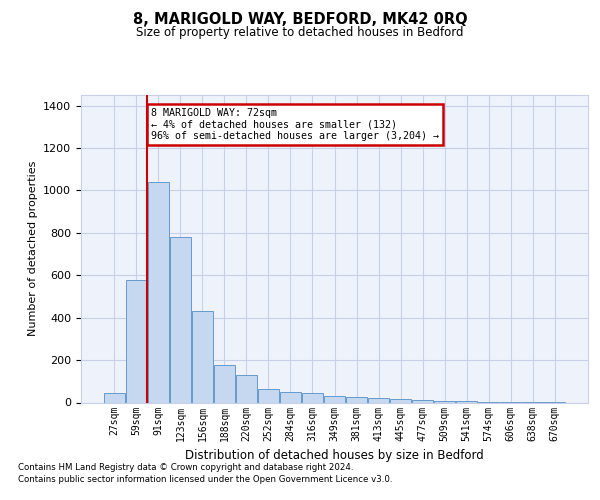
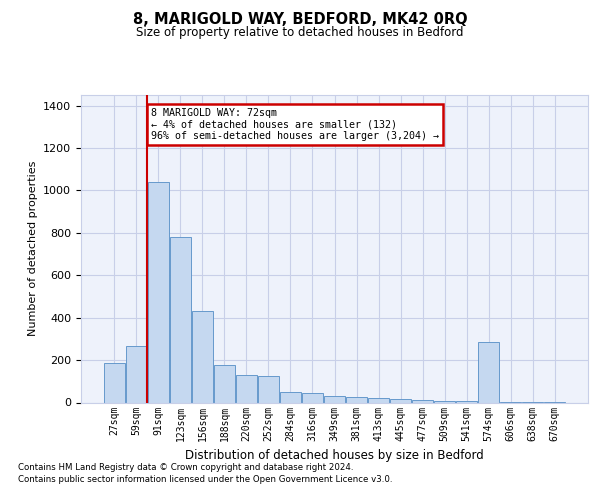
27sqm: 45 -> 185
59sqm: 578 -> 265
252sqm: 63 -> 125
574sqm: 3 -> 285
